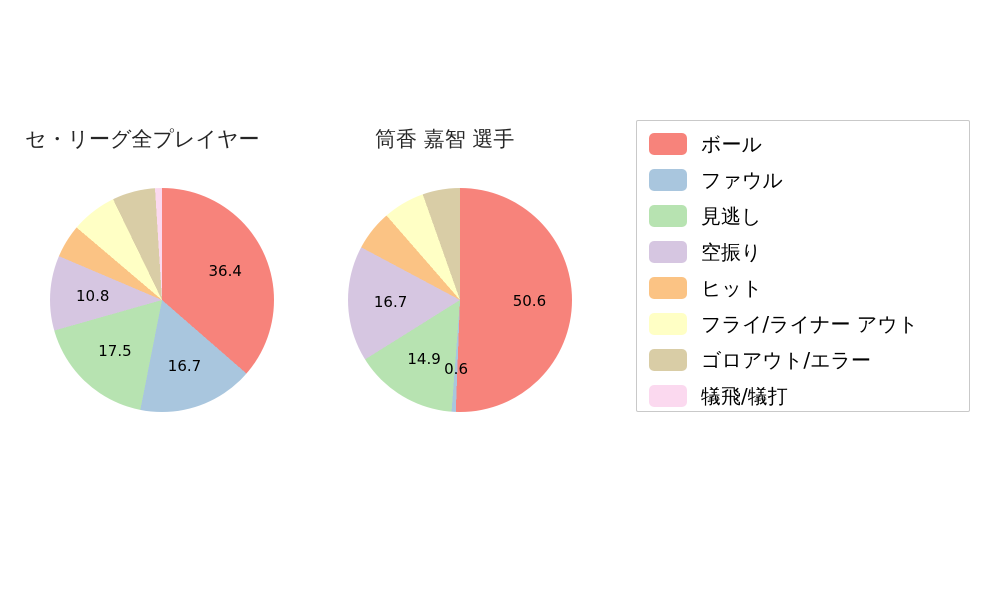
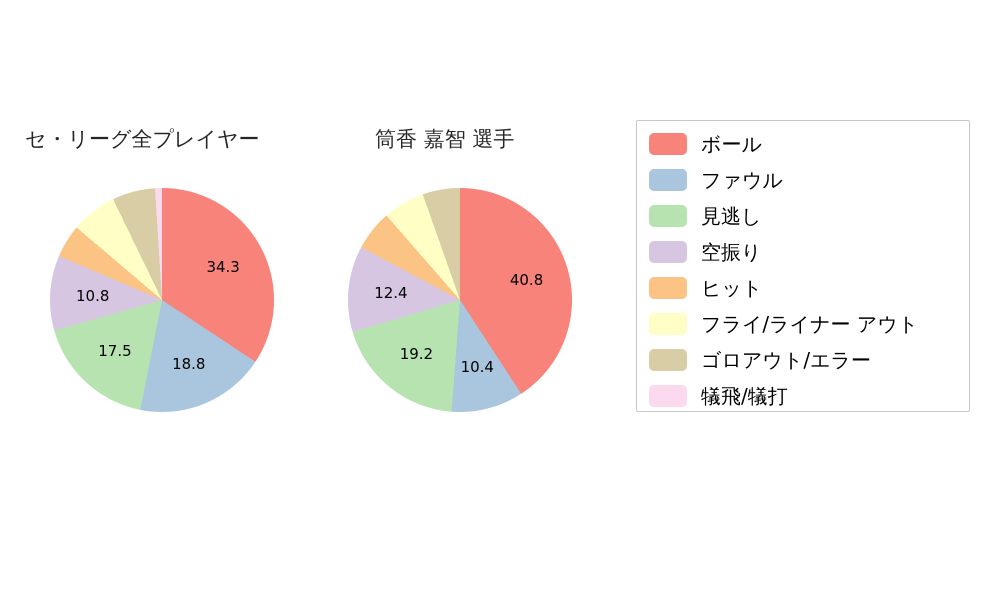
セ・リーグ全プレイヤー/ボール: 36.4 -> 34.3
セ・リーグ全プレイヤー/ファウル: 16.7 -> 18.8
筒香 嘉智 選手/ボール: 50.6 -> 40.8
筒香 嘉智 選手/ファウル: 0.6 -> 10.4
筒香 嘉智 選手/見逃し: 14.9 -> 19.2
筒香 嘉智 選手/空振り: 16.7 -> 12.4
